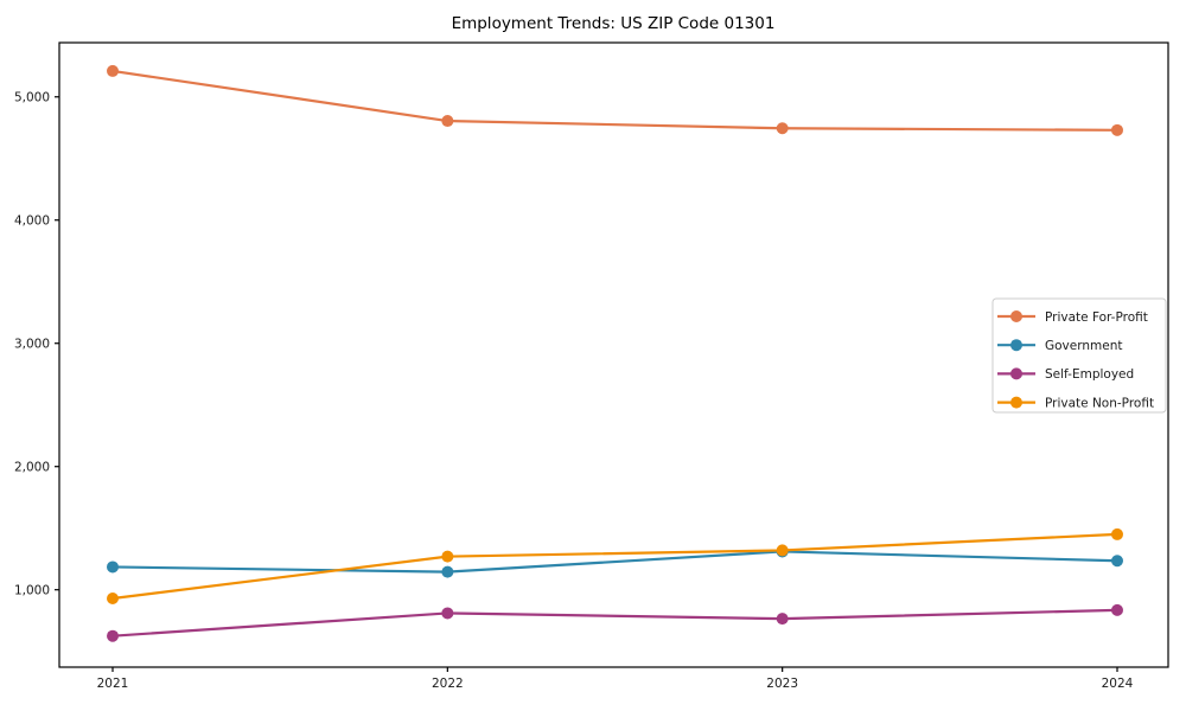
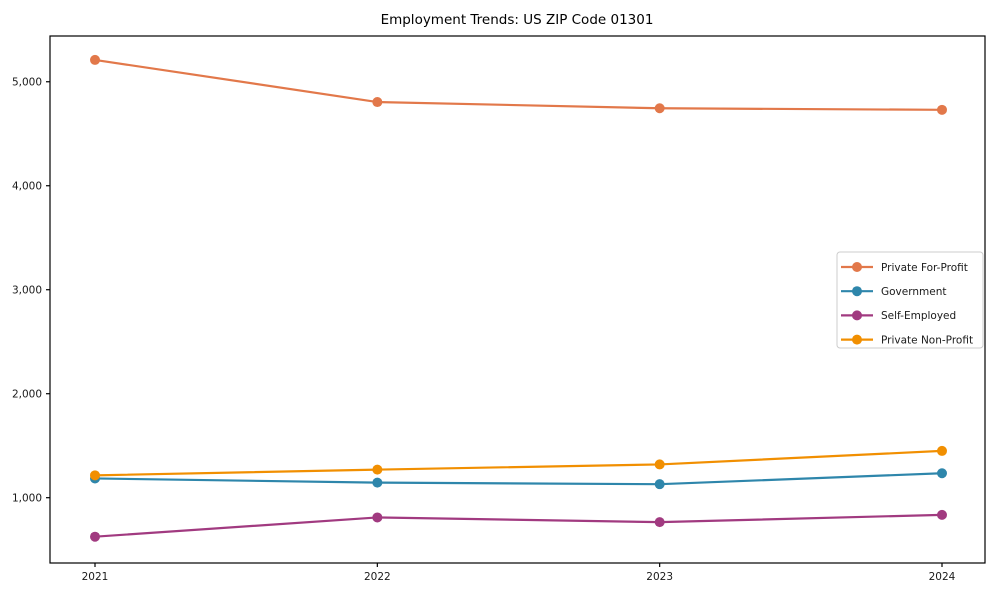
Private Non-Profit/2021: 930 -> 1220
Government/2023: 1310 -> 1130
